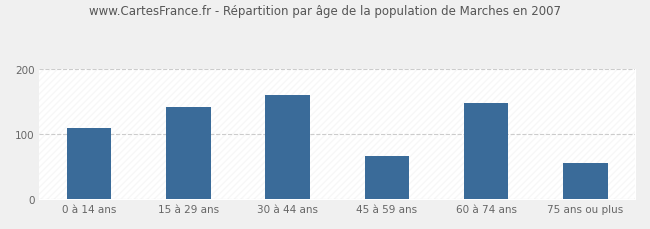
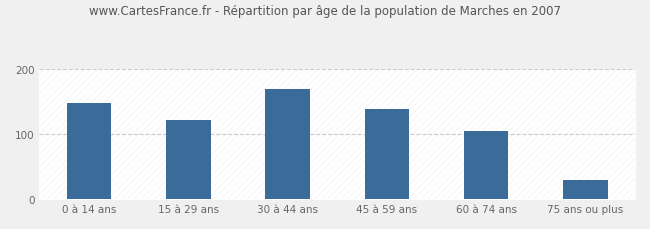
0 à 14 ans: 110 -> 148
15 à 29 ans: 142 -> 122
30 à 44 ans: 160 -> 170
45 à 59 ans: 66 -> 138
60 à 74 ans: 148 -> 104
75 ans ou plus: 56 -> 30
